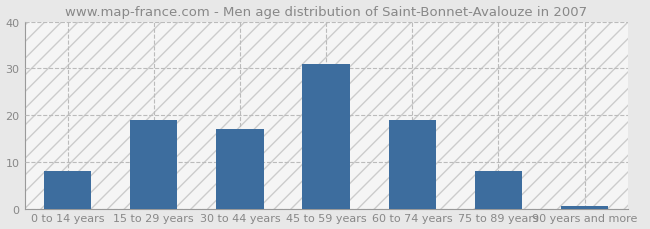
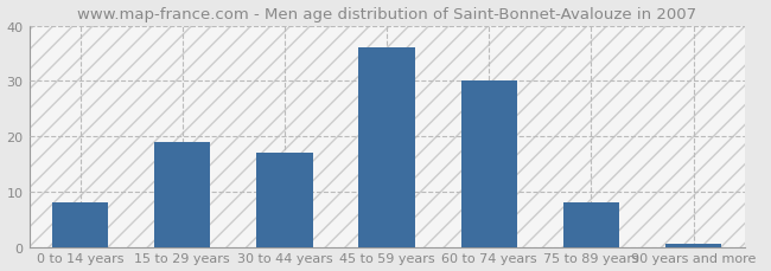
45 to 59 years: 31.0 -> 36.0
60 to 74 years: 19.0 -> 30.0
